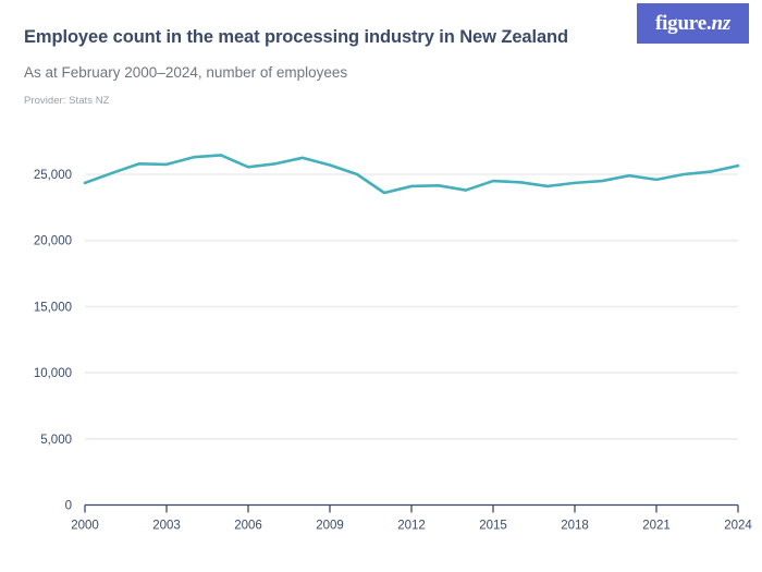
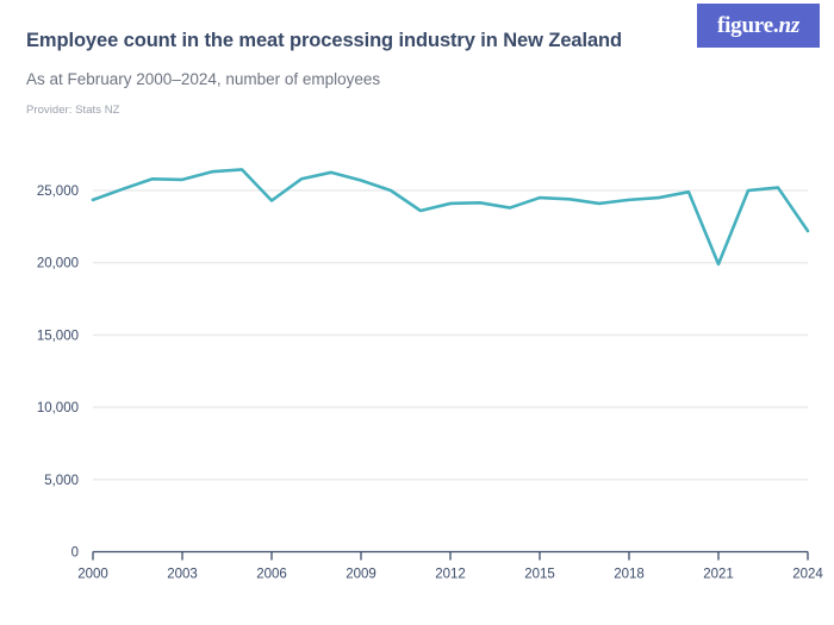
2006: 25600 -> 24300
2021: 24600 -> 19900
2024: 25600 -> 22200
